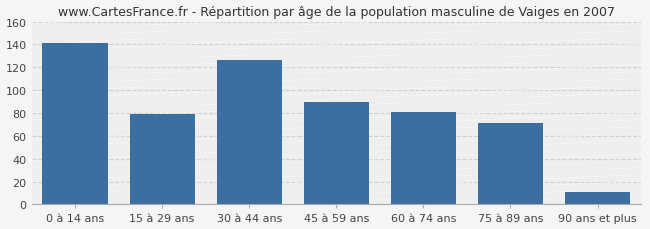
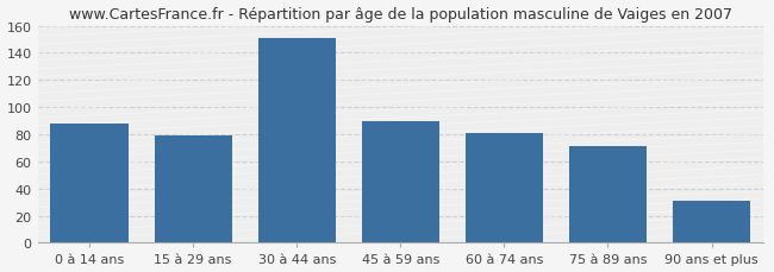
0 à 14 ans: 141 -> 88
30 à 44 ans: 126 -> 151
90 ans et plus: 11 -> 31
